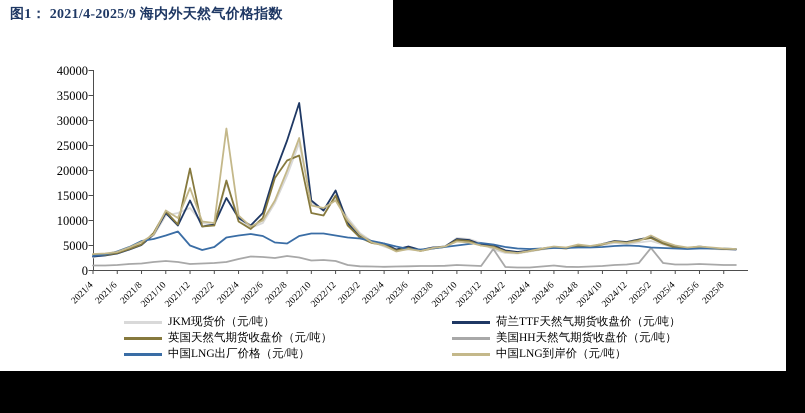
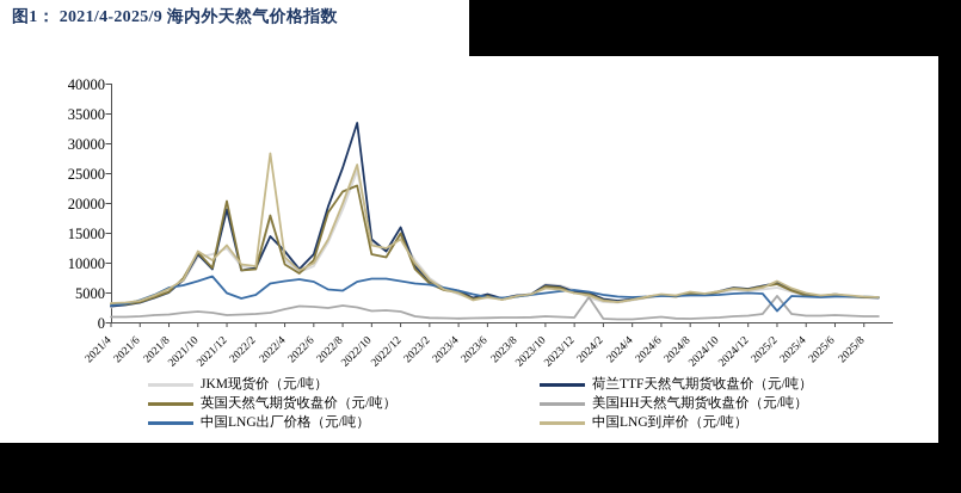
荷兰TTF天然气期货收盘价（元/吨）/2021/12: 14000 -> 19000
中国LNG到岸价（元/吨）/2021/12: 16000 -> 13000
荷兰TTF天然气期货收盘价（元/吨）/2022/4: 10000 -> 12000
中国LNG出厂价格（元/吨）/2025/2: 5000 -> 2000
